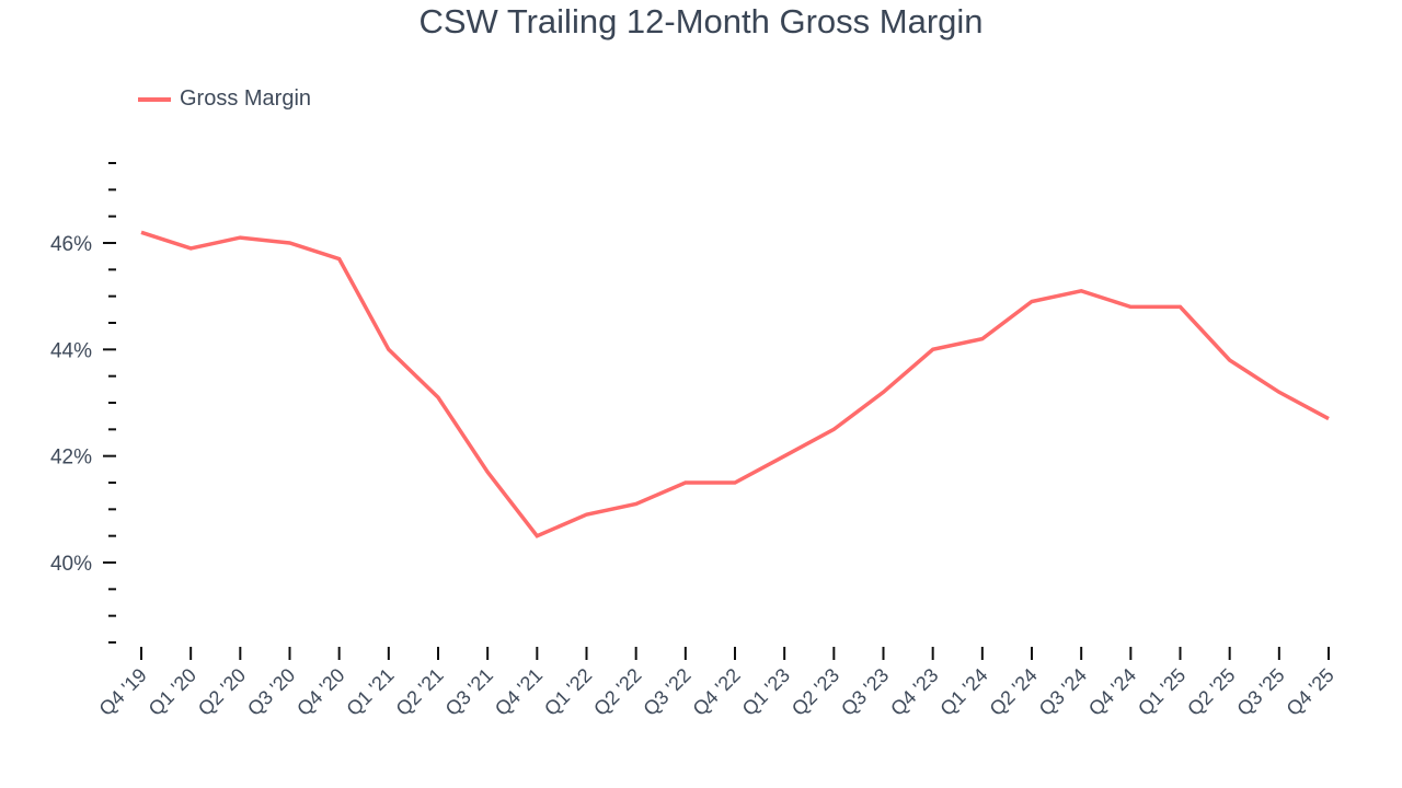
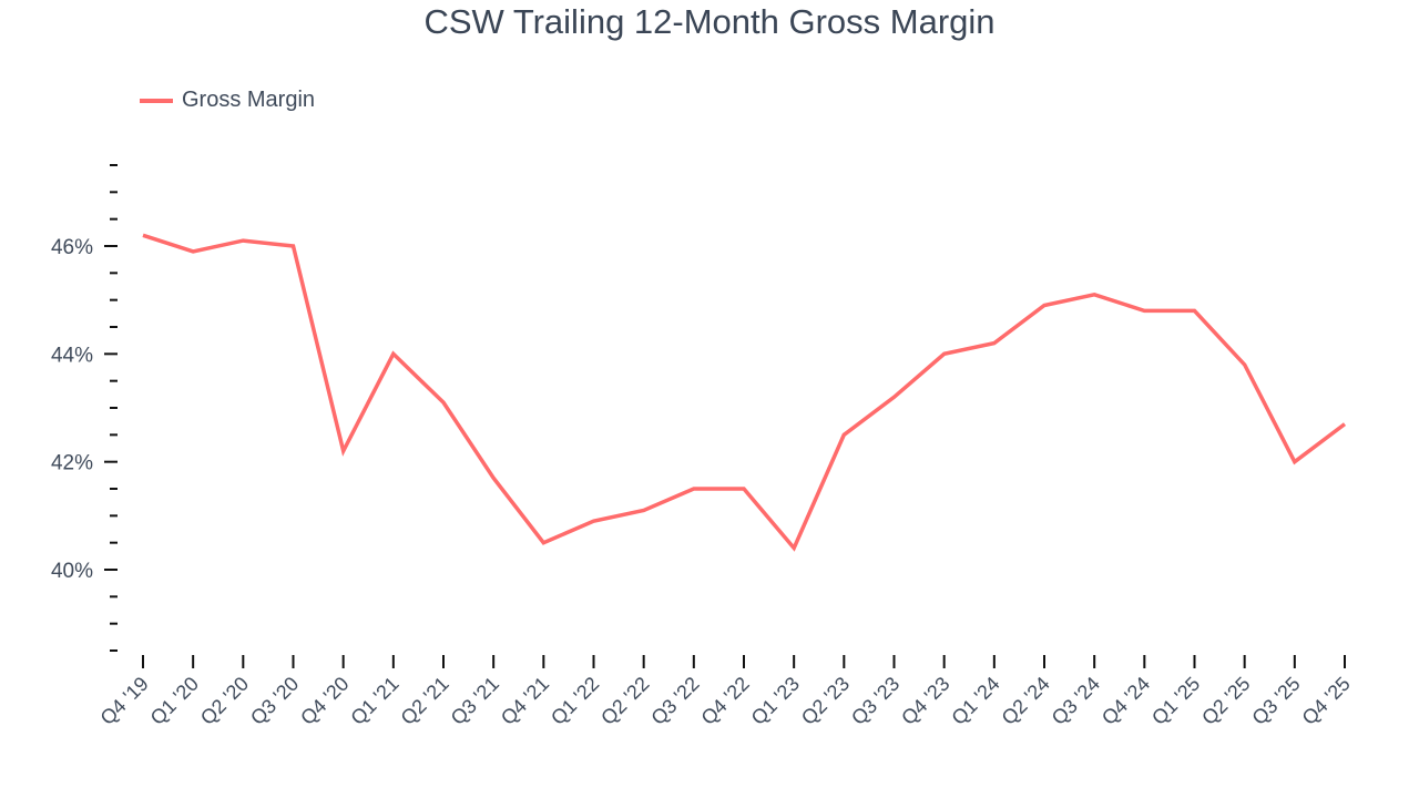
Q4 '20: 45.7% -> 42.2%
Q1 '23: 42.0% -> 40.4%
Q3 '25: 43.2% -> 42.0%
